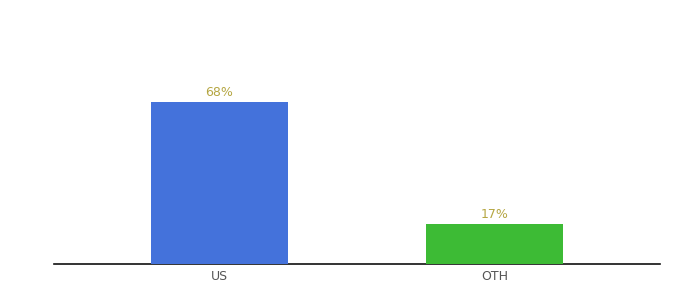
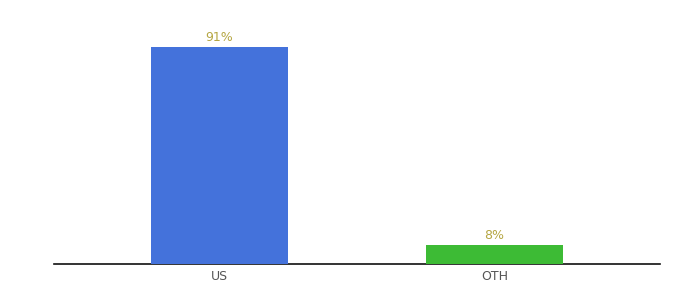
US: 68% -> 91%
OTH: 17% -> 8%
